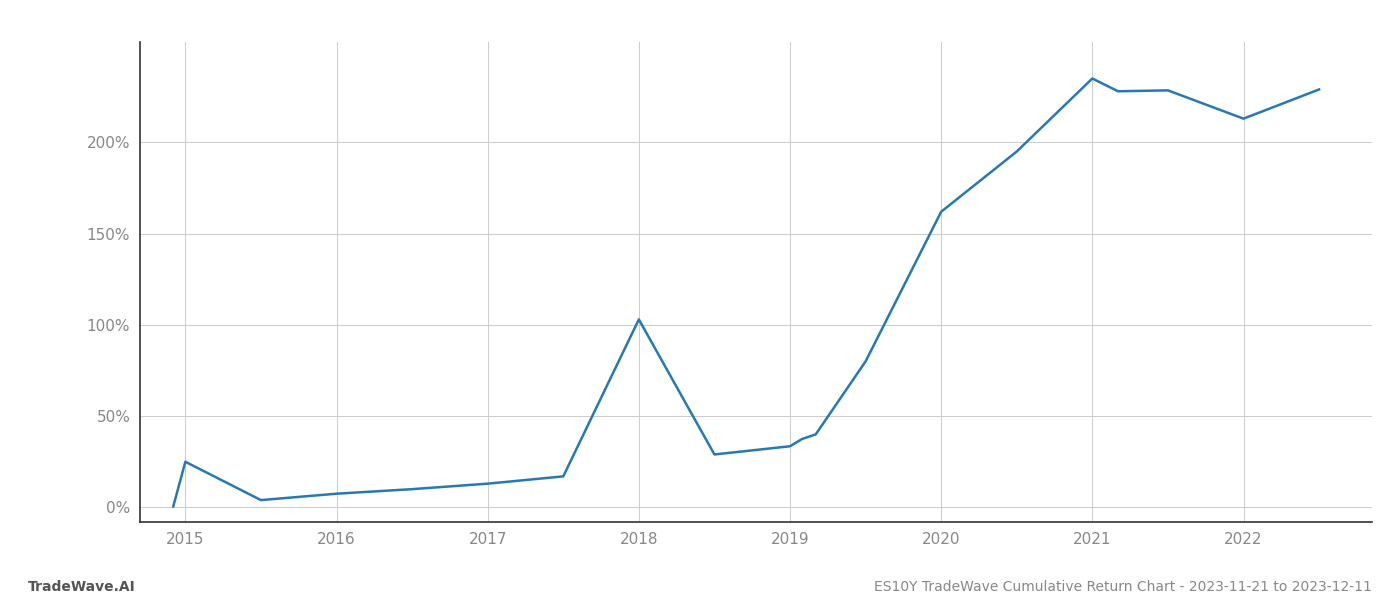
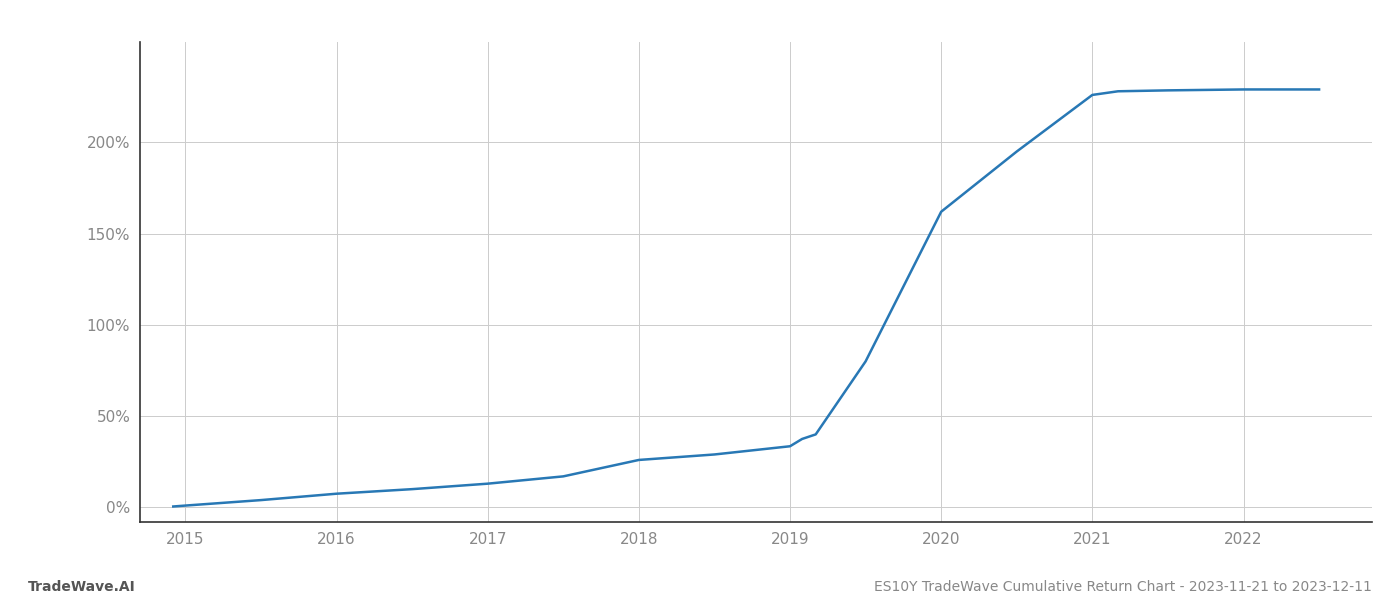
2015: 25% -> 1%
2018: 103% -> 26%
2021: 235% -> 226%
2022: 213% -> 229%
